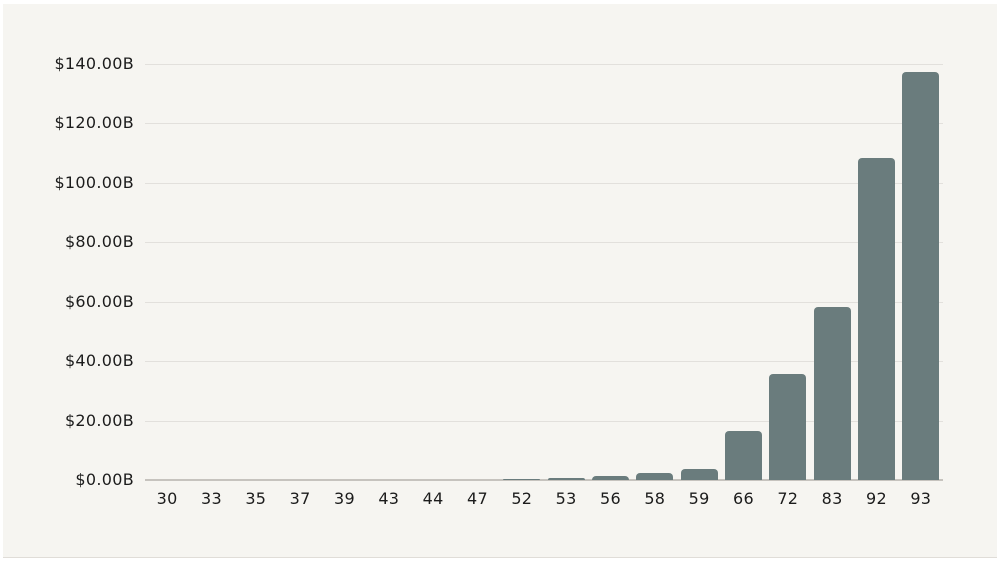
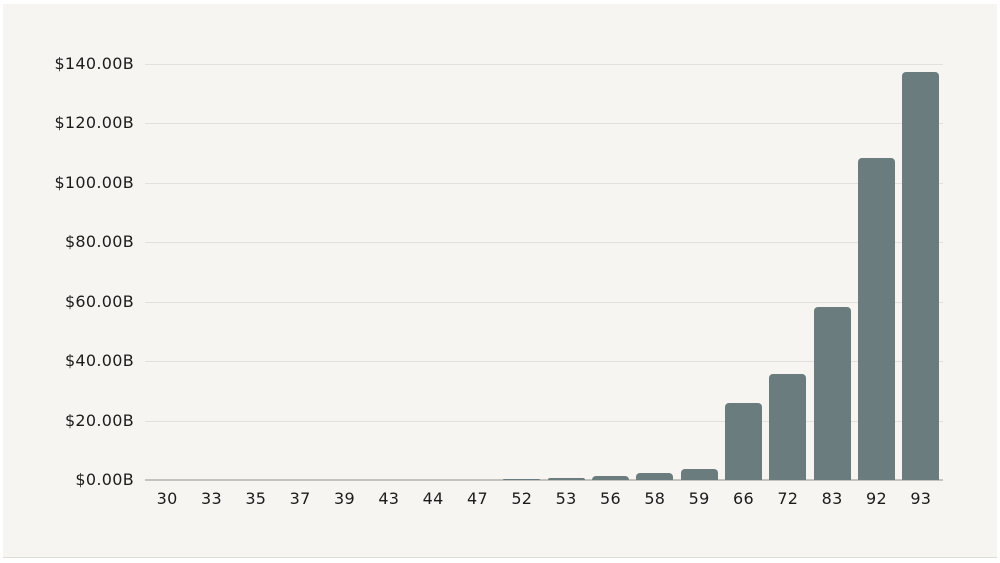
66: $16B -> $26B
